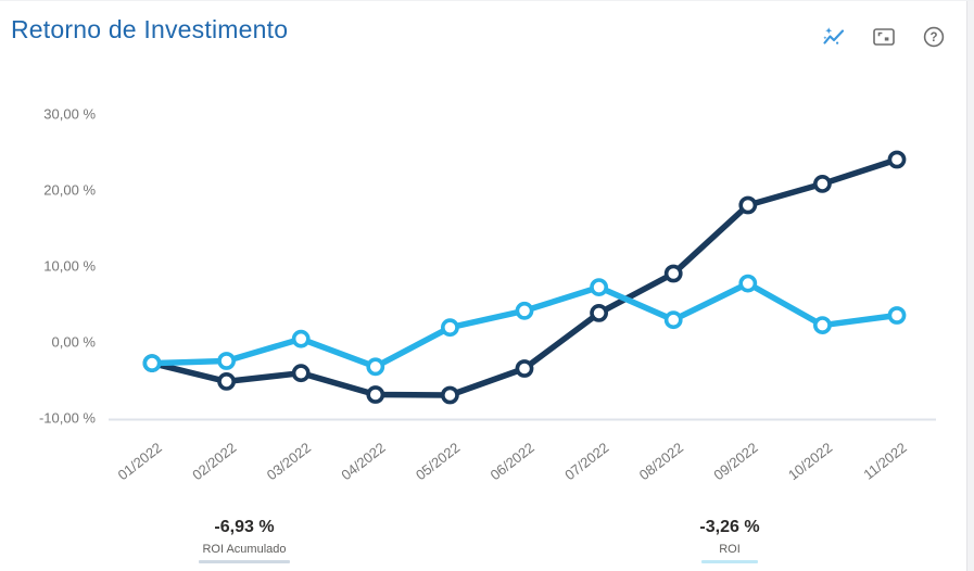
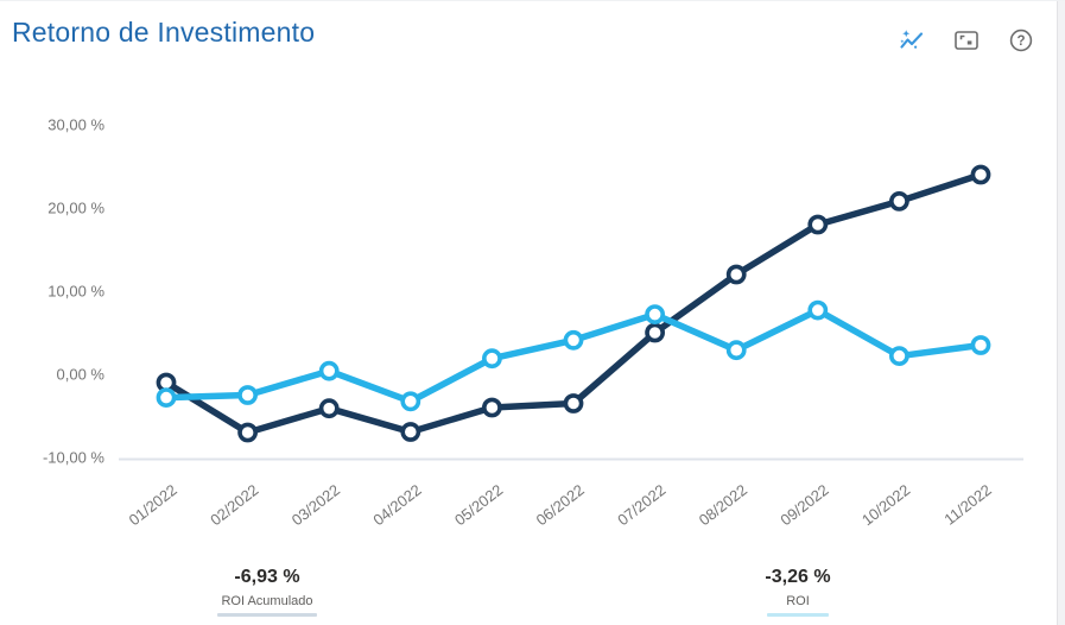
ROI Acumulado/01/2022: -3% -> -1%
ROI Acumulado/02/2022: -5% -> -7%
ROI Acumulado/05/2022: -7% -> -4%
ROI Acumulado/07/2022: 4% -> 5%
ROI Acumulado/08/2022: 9% -> 12%
